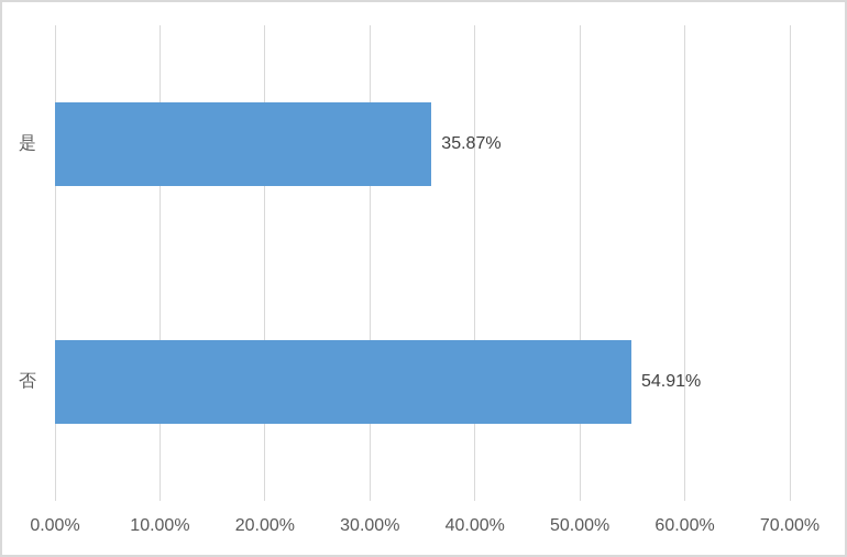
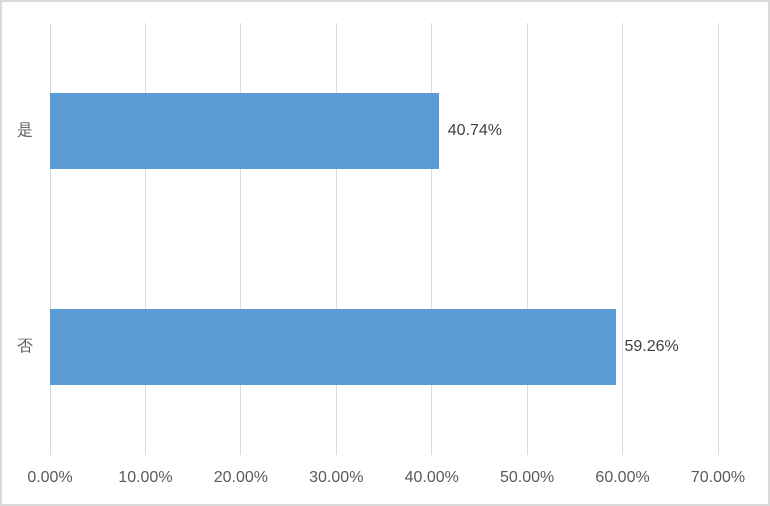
是: 35.87% -> 40.74%
否: 54.91% -> 59.26%
